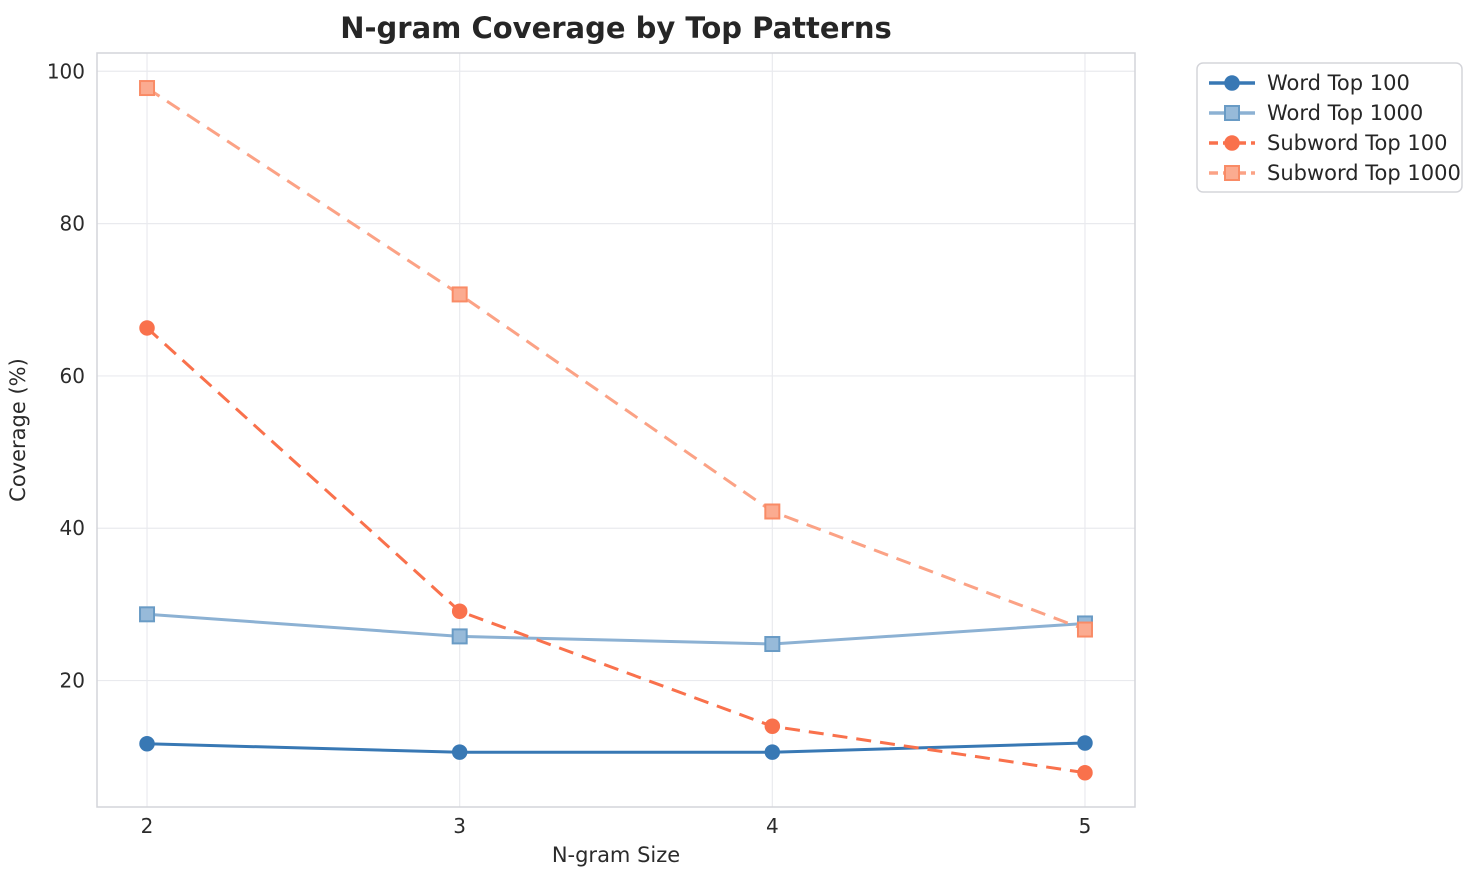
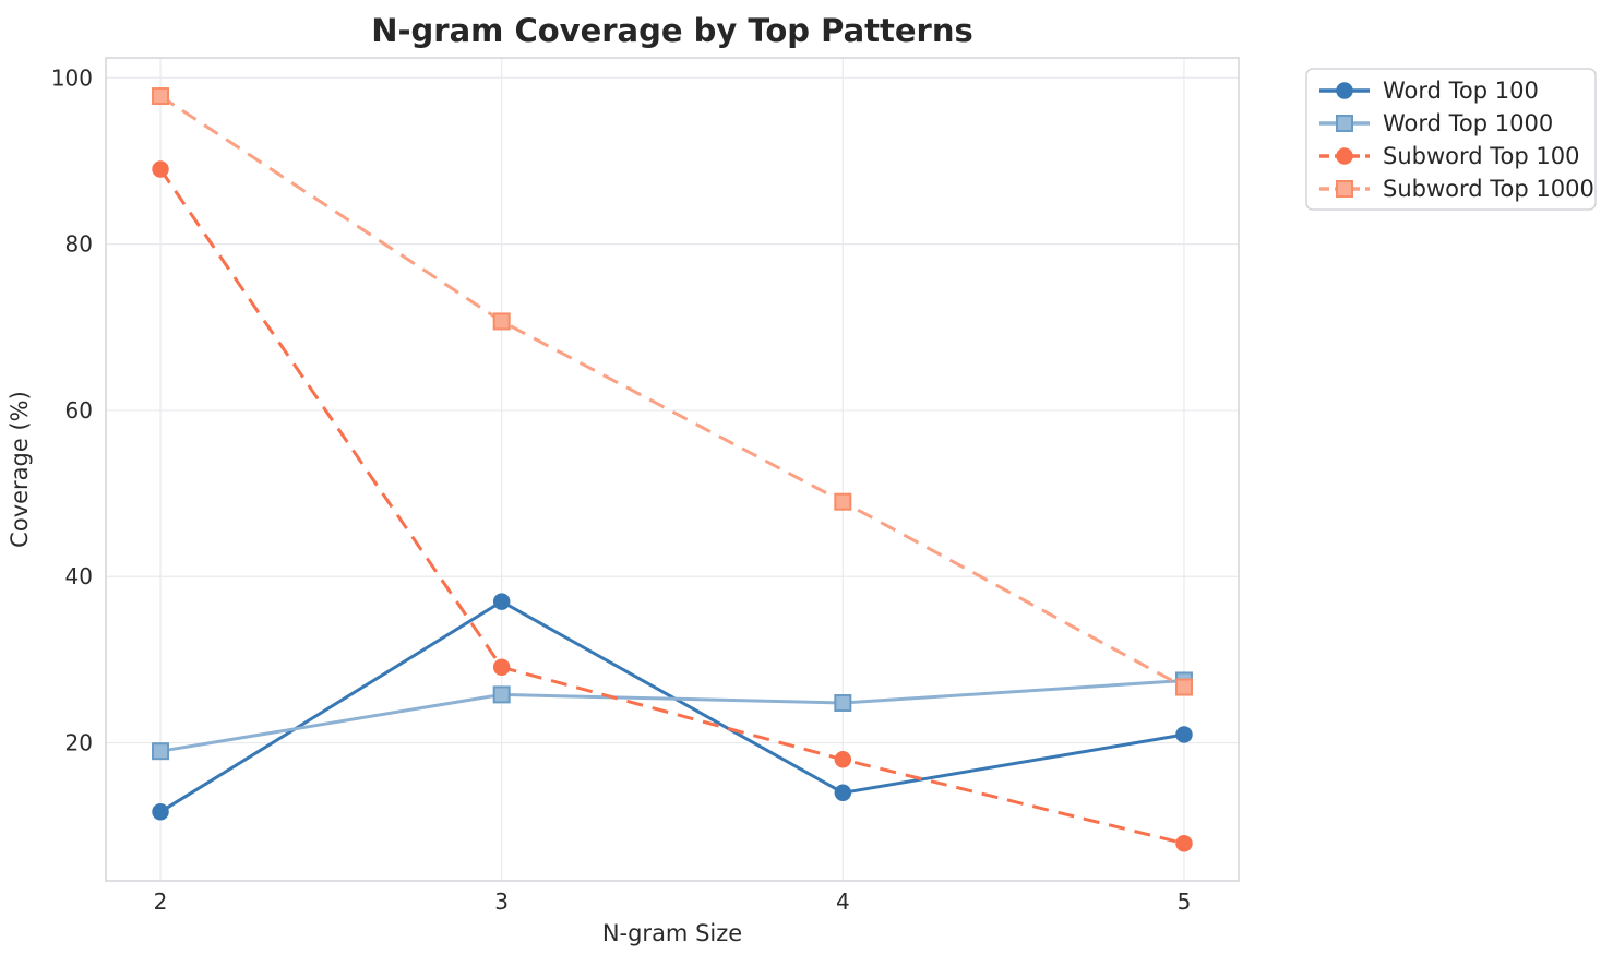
Word Top 1000/2: 29 -> 19
Subword Top 100/2: 66 -> 89
Word Top 100/3: 11 -> 37
Word Top 100/4: 11 -> 14
Subword Top 100/4: 14 -> 18
Subword Top 1000/4: 42 -> 49
Word Top 100/5: 12 -> 21
